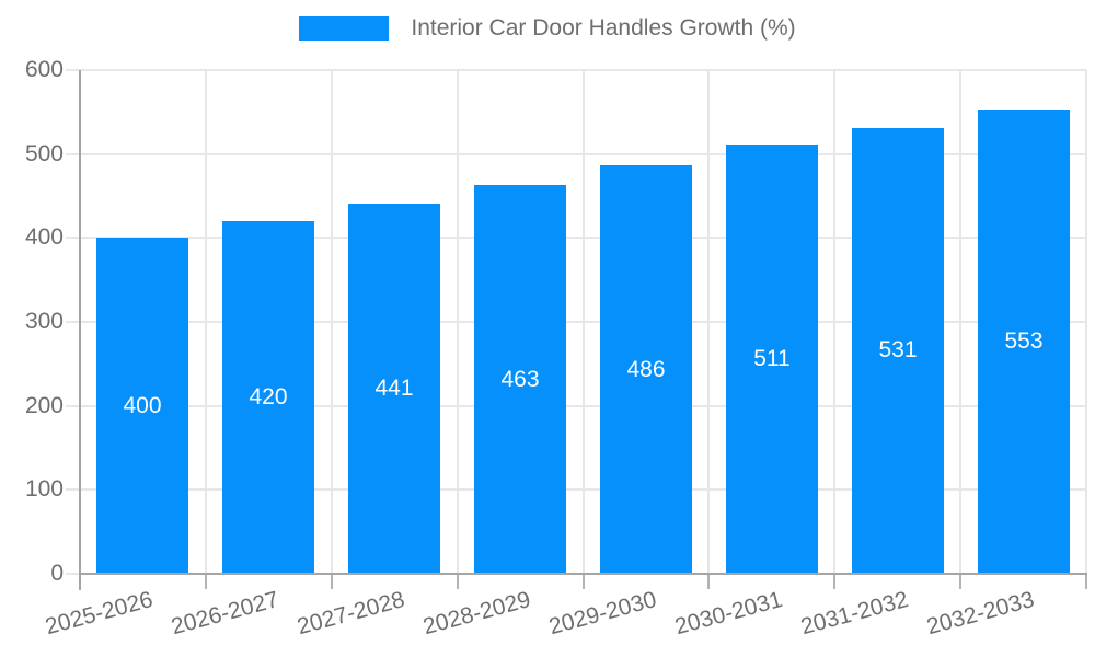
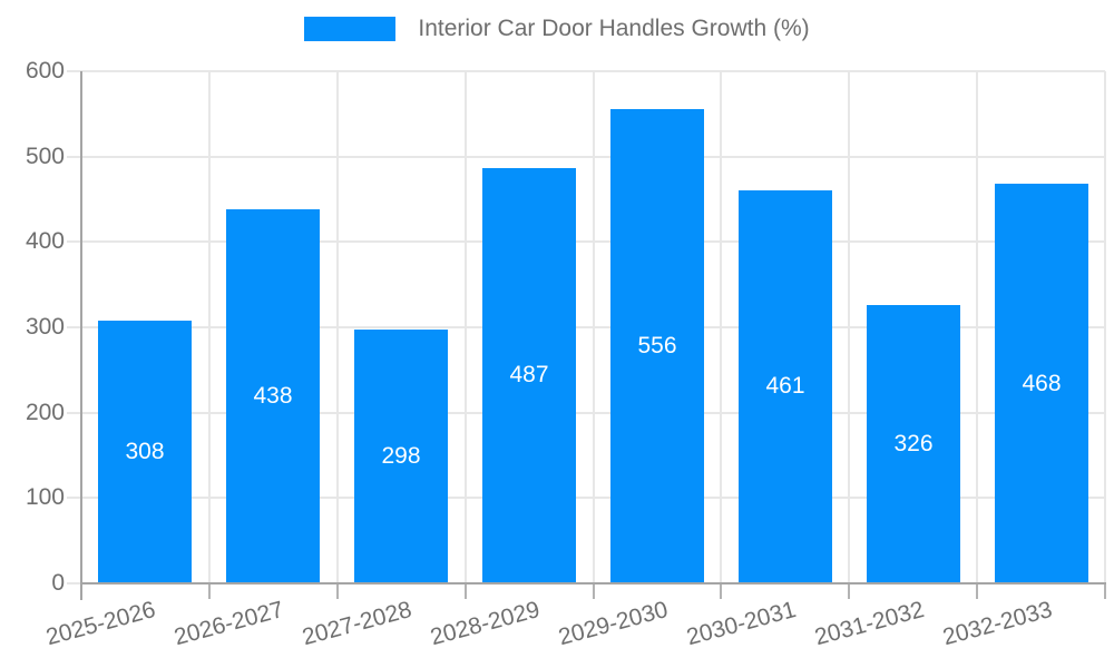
2025-2026: 400 -> 308
2026-2027: 420 -> 438
2027-2028: 441 -> 298
2028-2029: 463 -> 487
2029-2030: 486 -> 556
2030-2031: 511 -> 461
2031-2032: 531 -> 326
2032-2033: 553 -> 468
